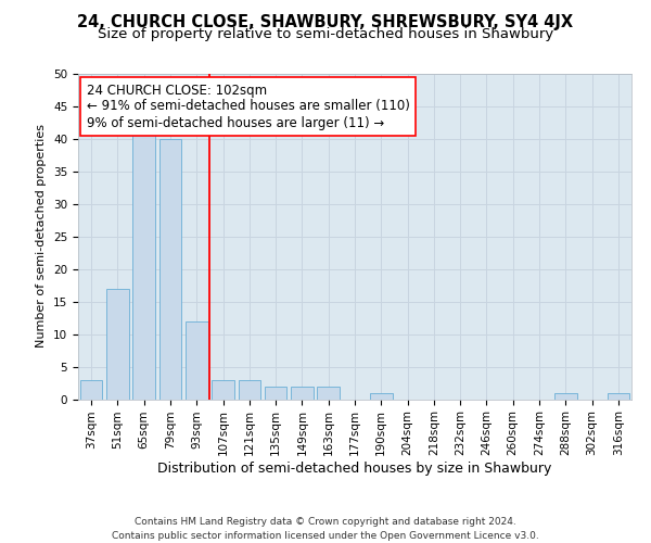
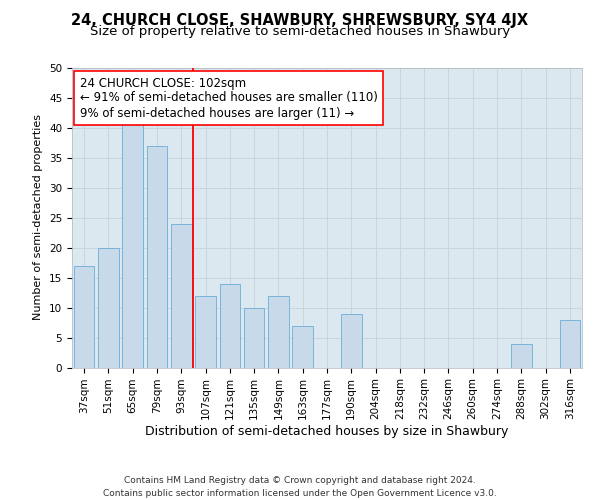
37sqm: 3 -> 17
51sqm: 17 -> 20
79sqm: 40 -> 37
93sqm: 12 -> 24
107sqm: 3 -> 12
121sqm: 3 -> 14
135sqm: 2 -> 10
149sqm: 2 -> 12
163sqm: 2 -> 7
190sqm: 1 -> 9
288sqm: 1 -> 4
316sqm: 1 -> 8
